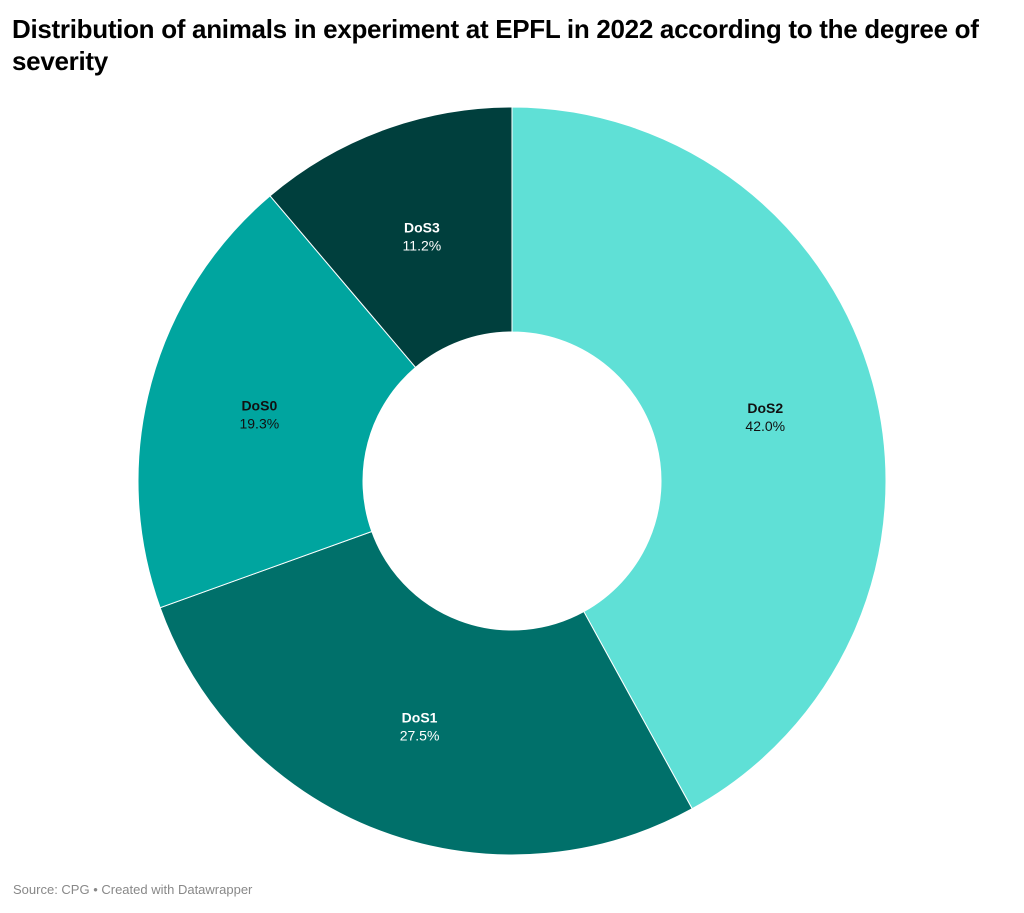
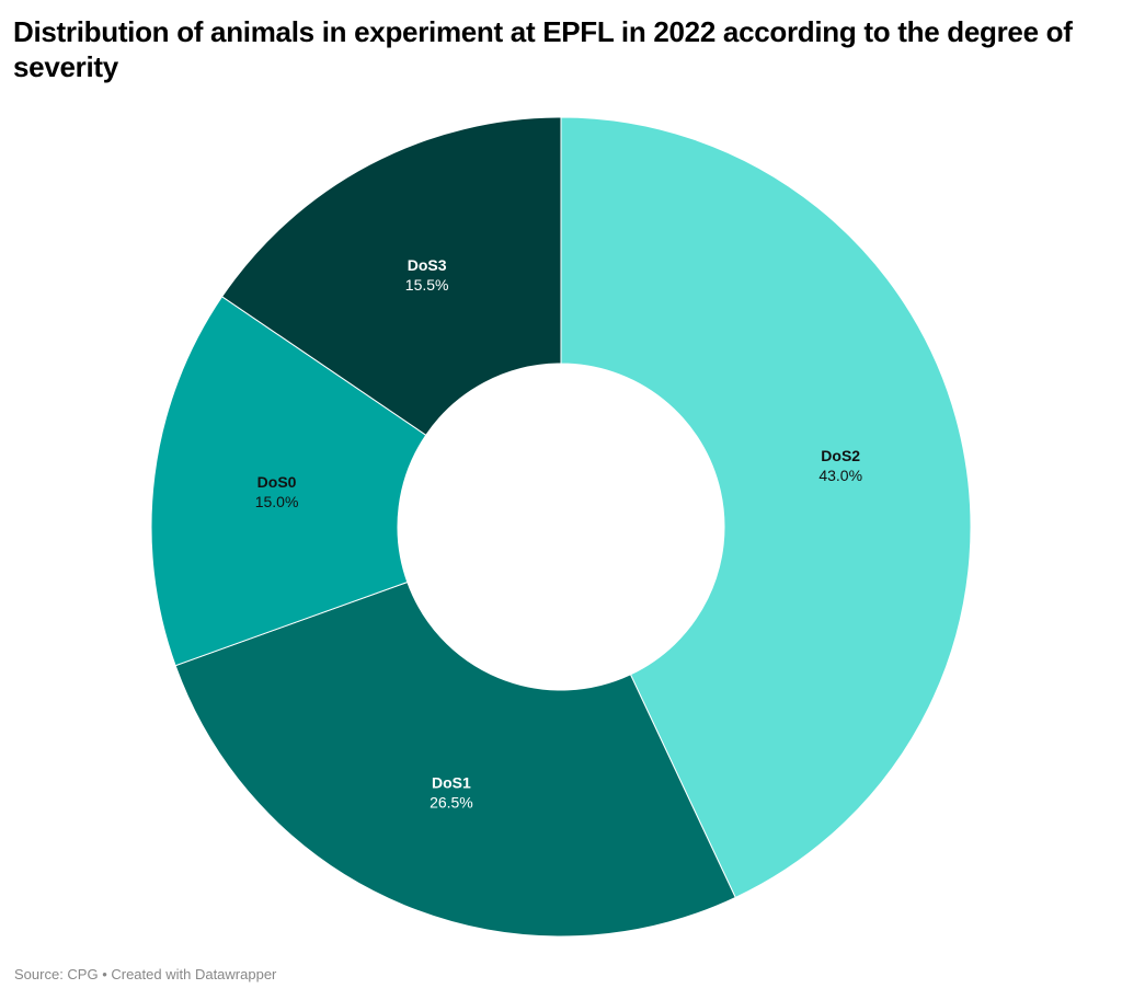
DoS2: 42.0% -> 43.0%
DoS1: 27.5% -> 26.5%
DoS0: 19.3% -> 15.0%
DoS3: 11.2% -> 15.5%
